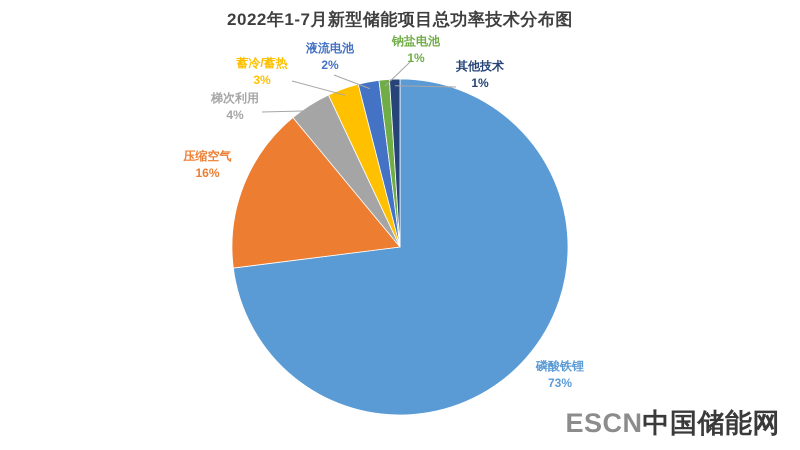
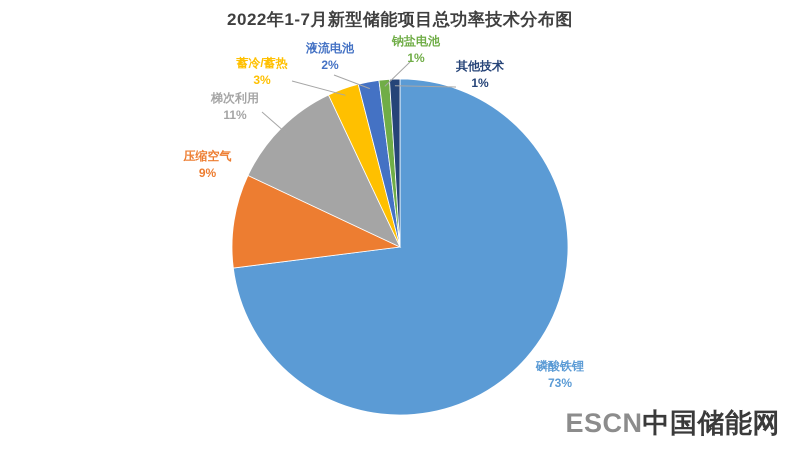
压缩空气: 16% -> 9%
梯次利用: 4% -> 11%
